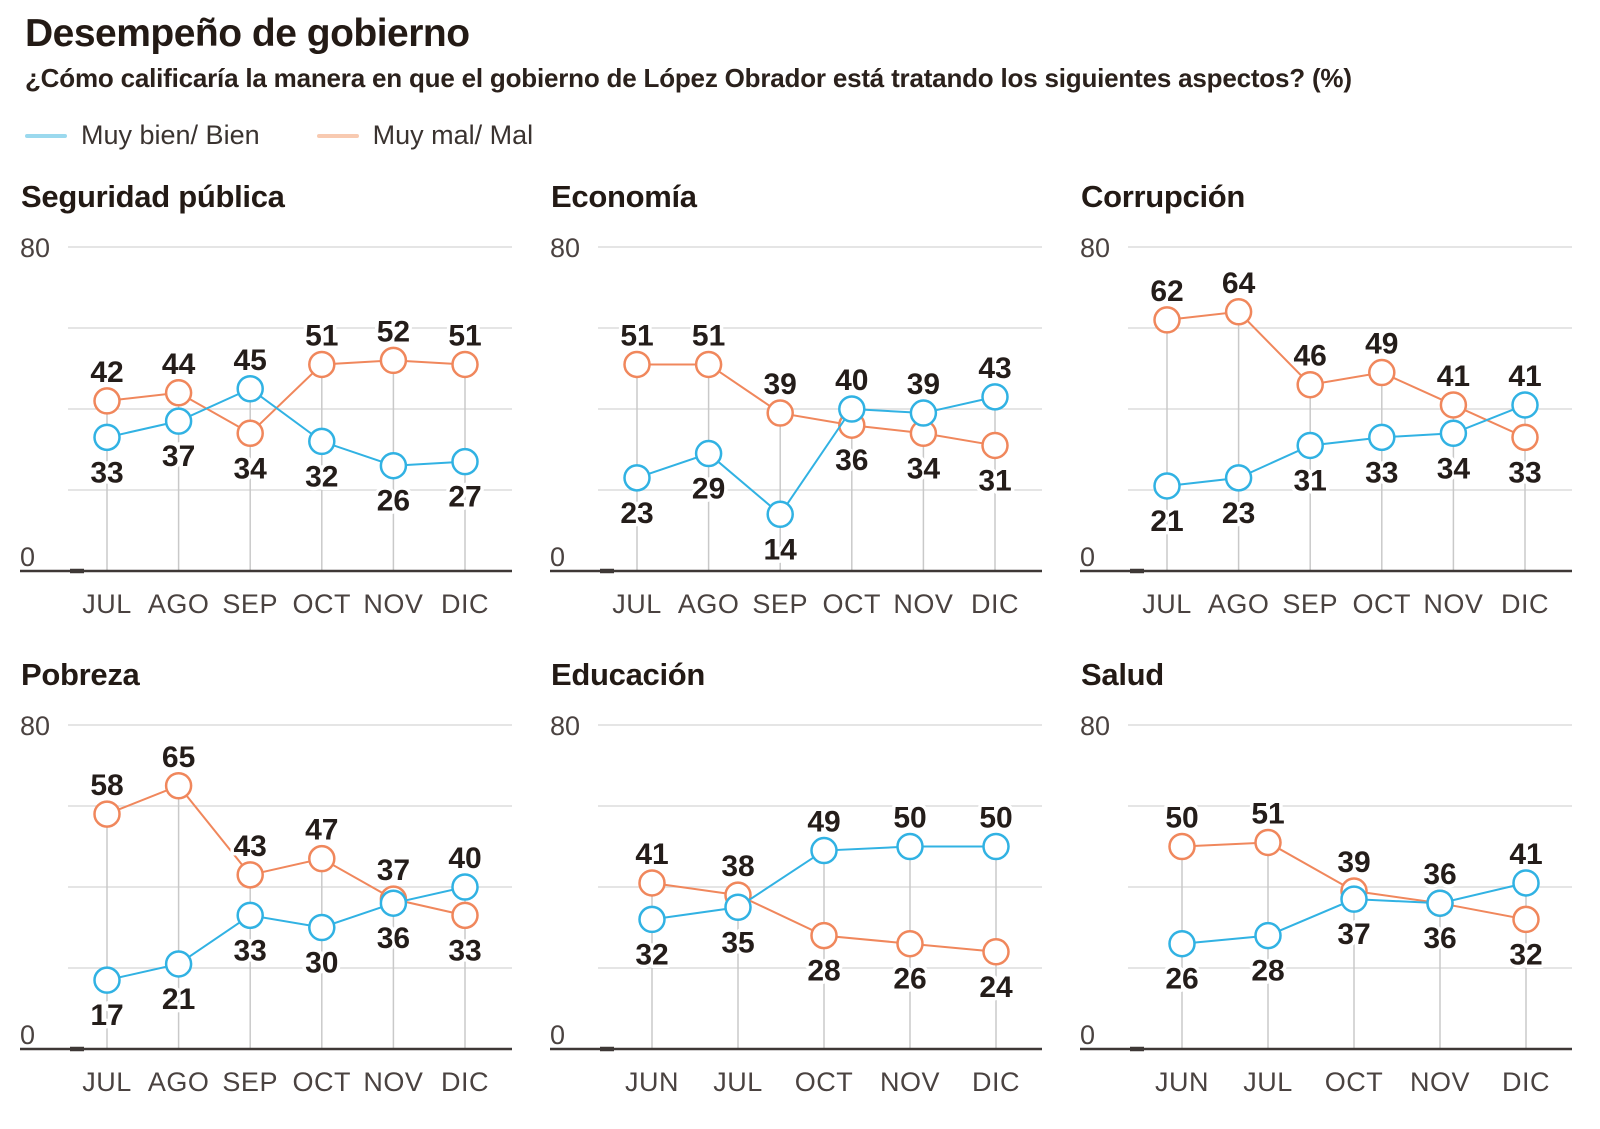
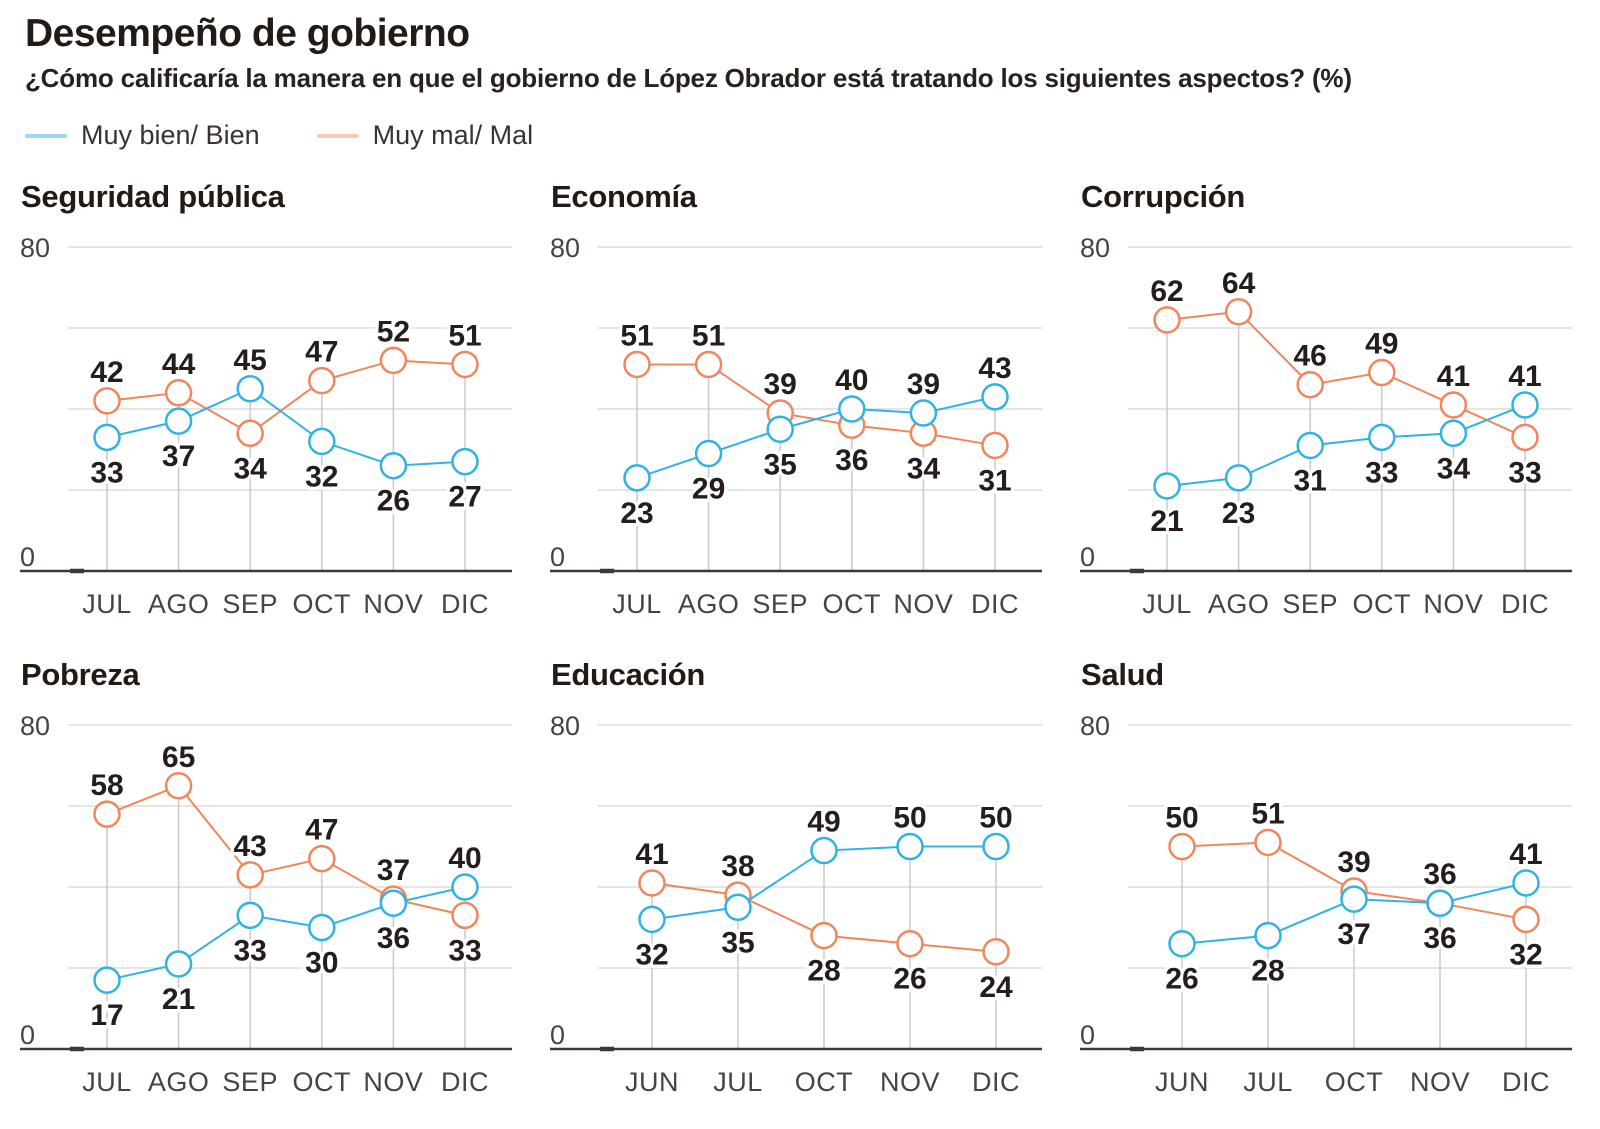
Seguridad pública/Muy mal/ Mal/OCT: 51 -> 47
Economía/Muy bien/ Bien/SEP: 14 -> 35
